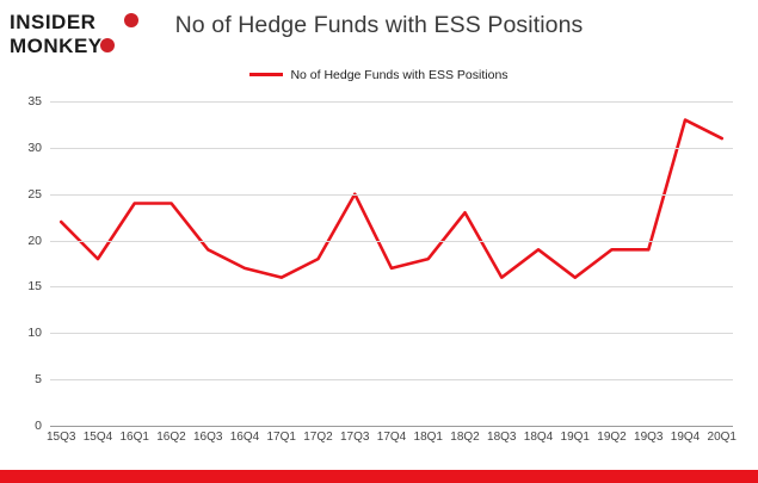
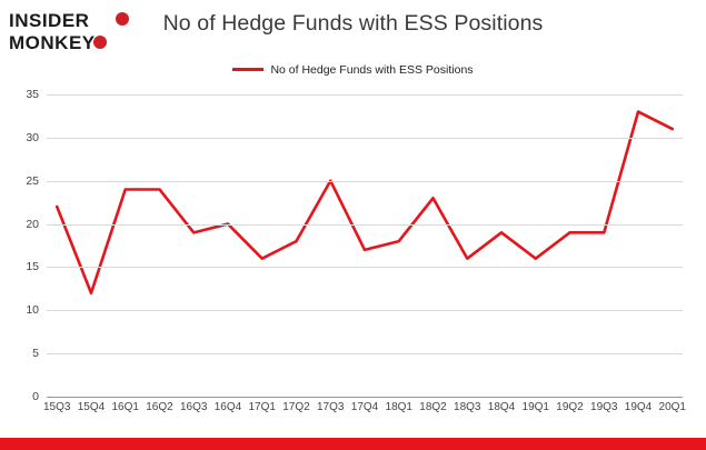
15Q4: 18 -> 12
16Q4: 17 -> 20
